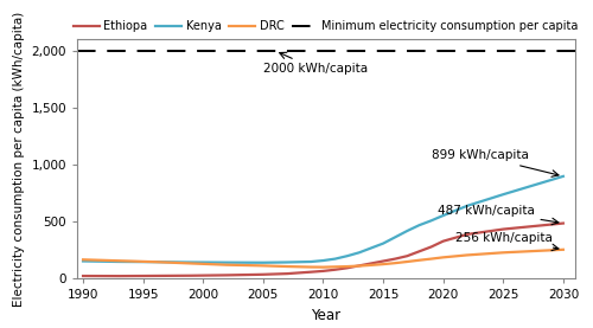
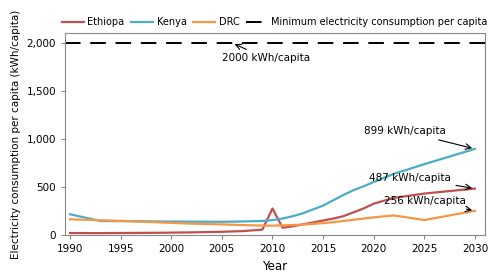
Kenya/1990: 160 -> 220
Ethiopa/2010: 70 -> 280
DRC/2025: 230 -> 160
